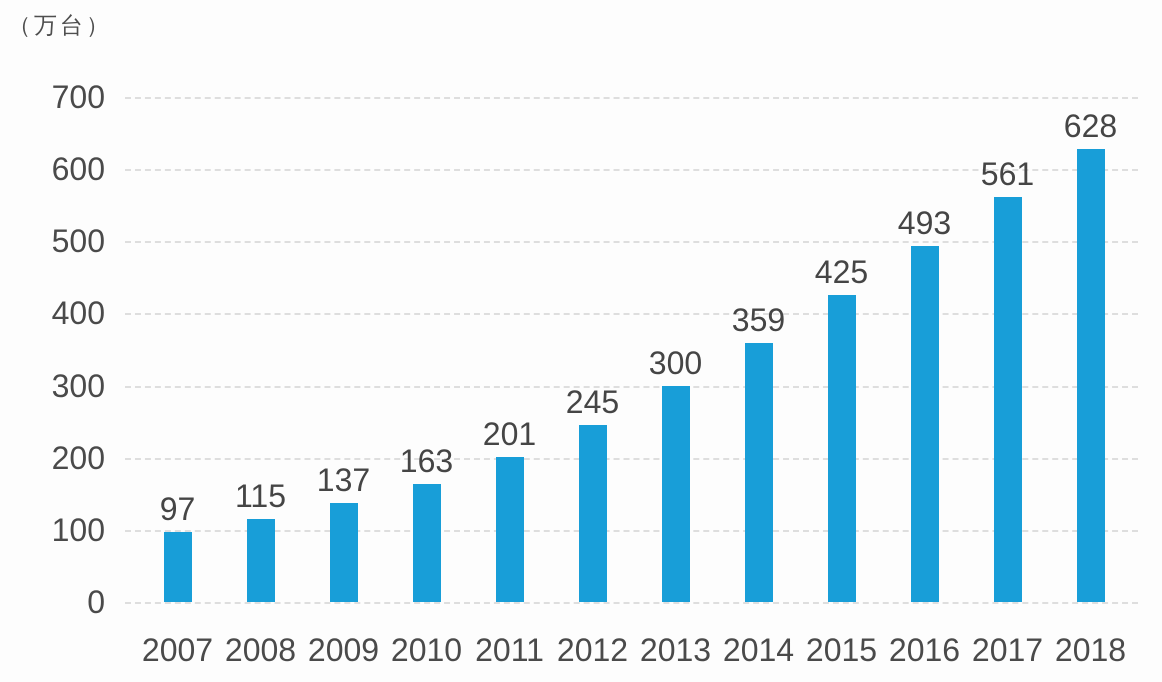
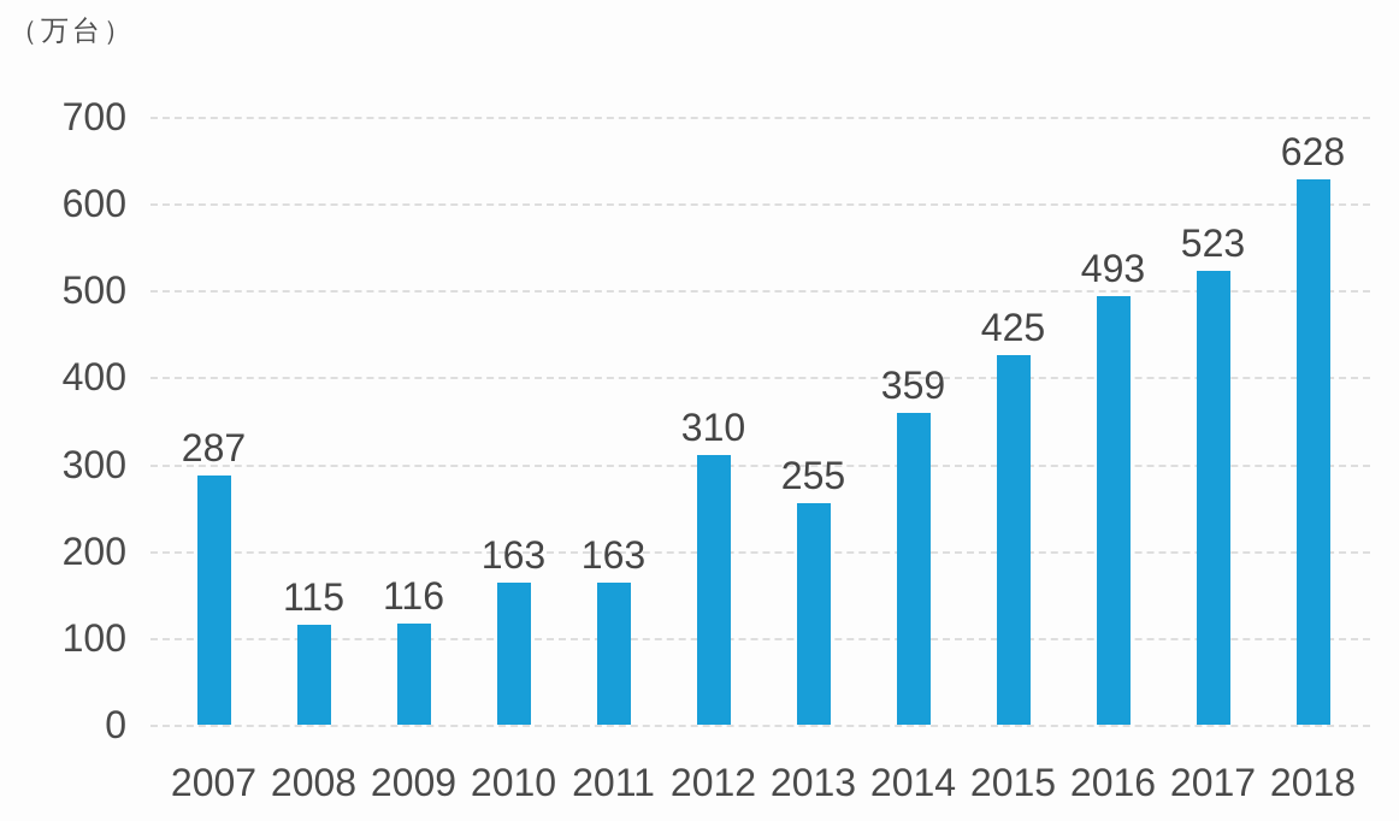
2007: 97 -> 287
2009: 137 -> 116
2011: 201 -> 163
2012: 245 -> 310
2013: 300 -> 255
2017: 561 -> 523
